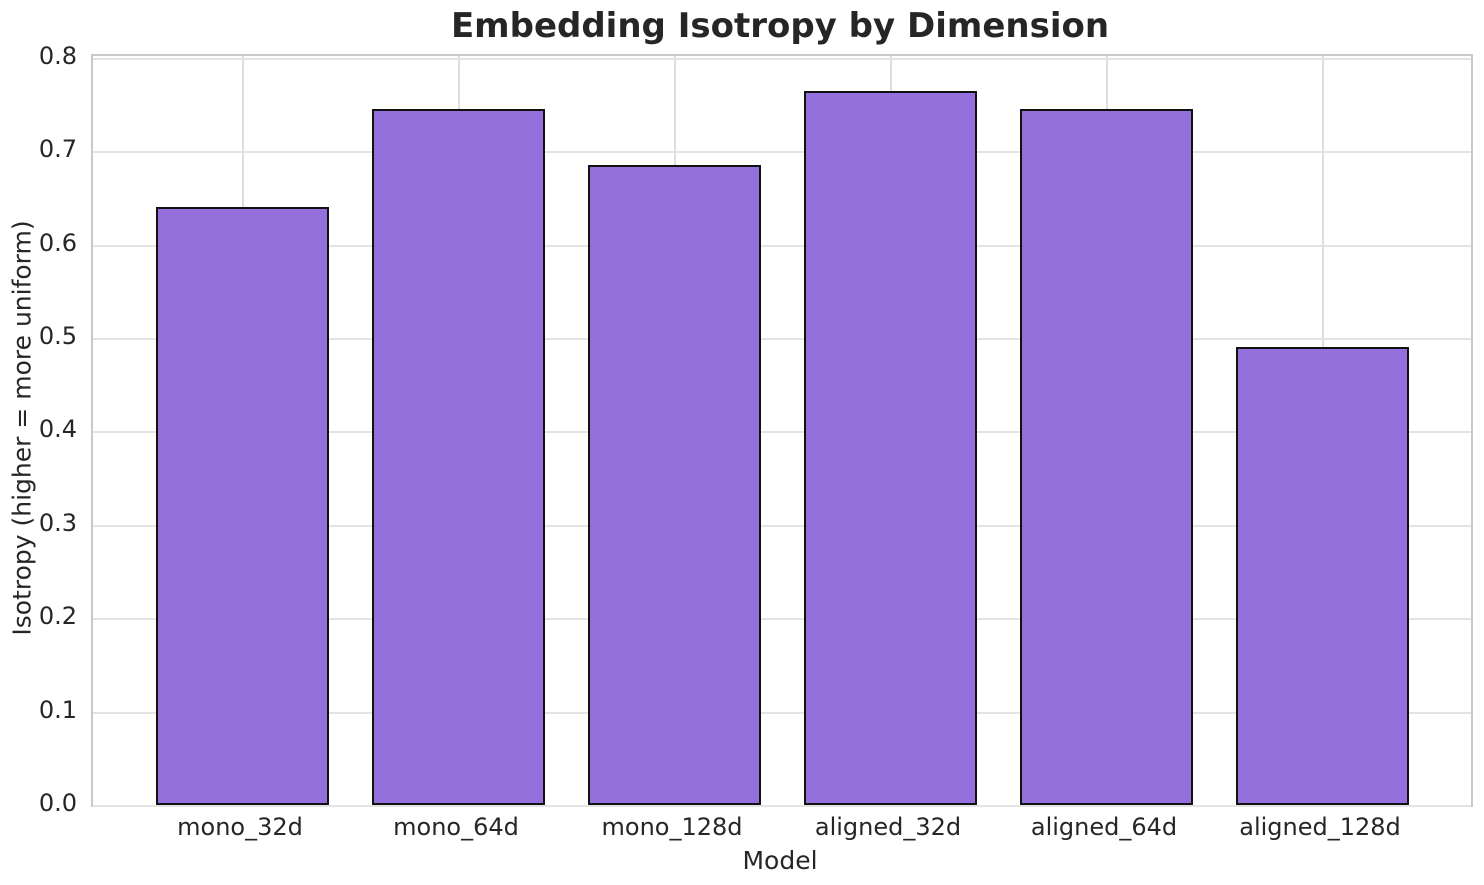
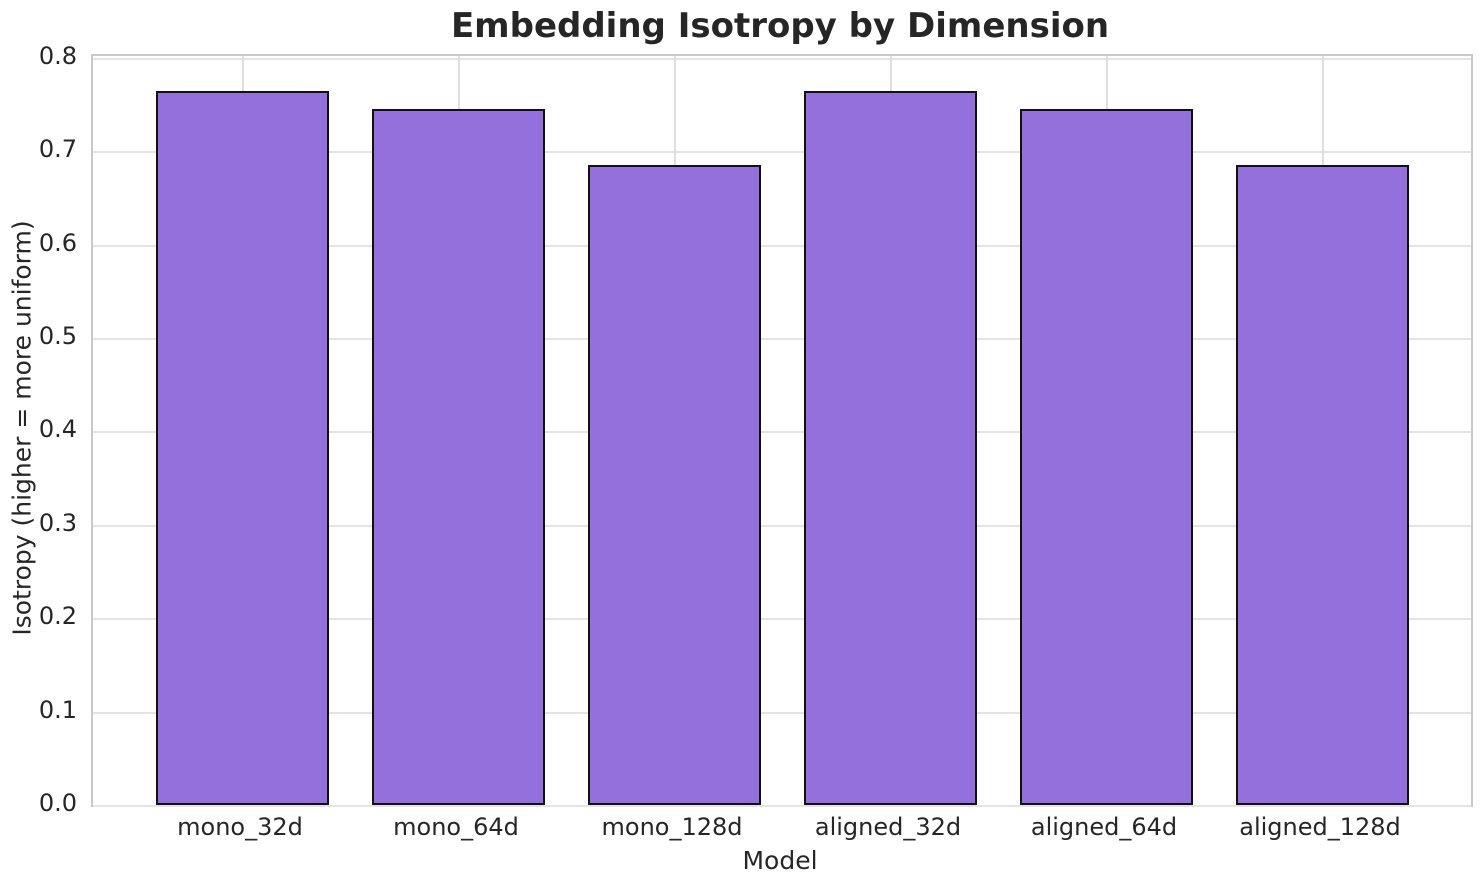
mono_32d: 0.64 -> 0.77
aligned_128d: 0.49 -> 0.69
